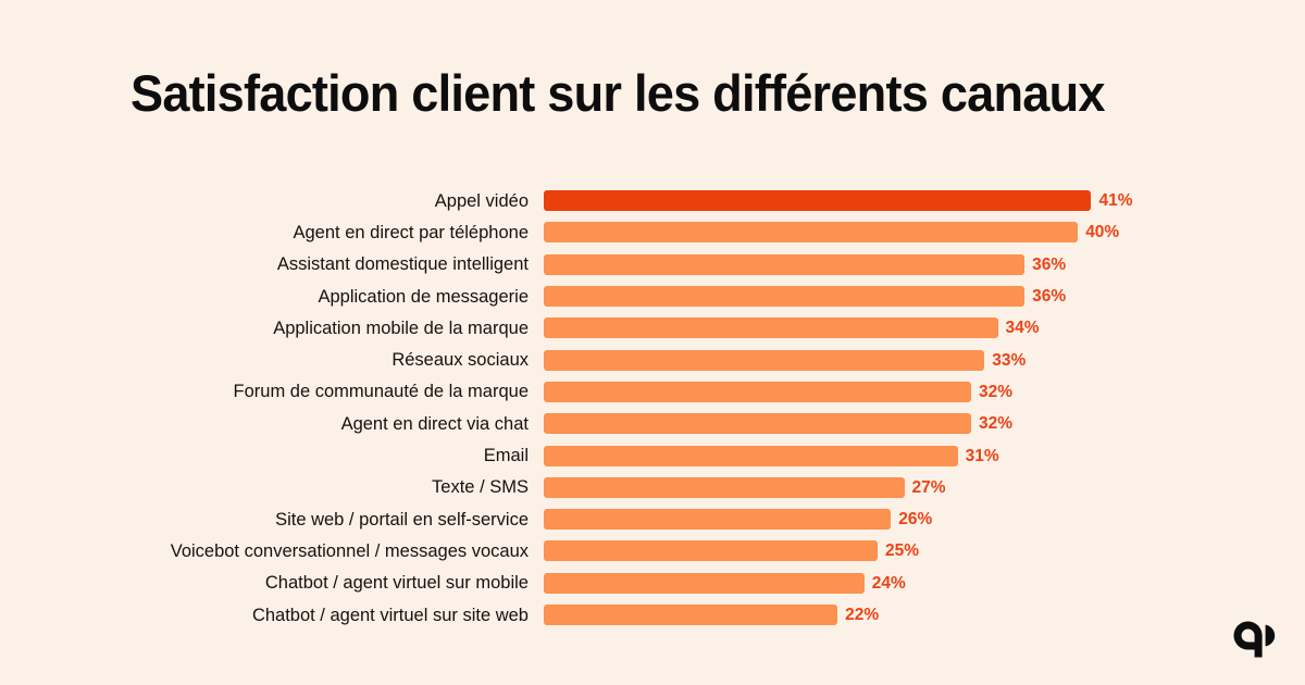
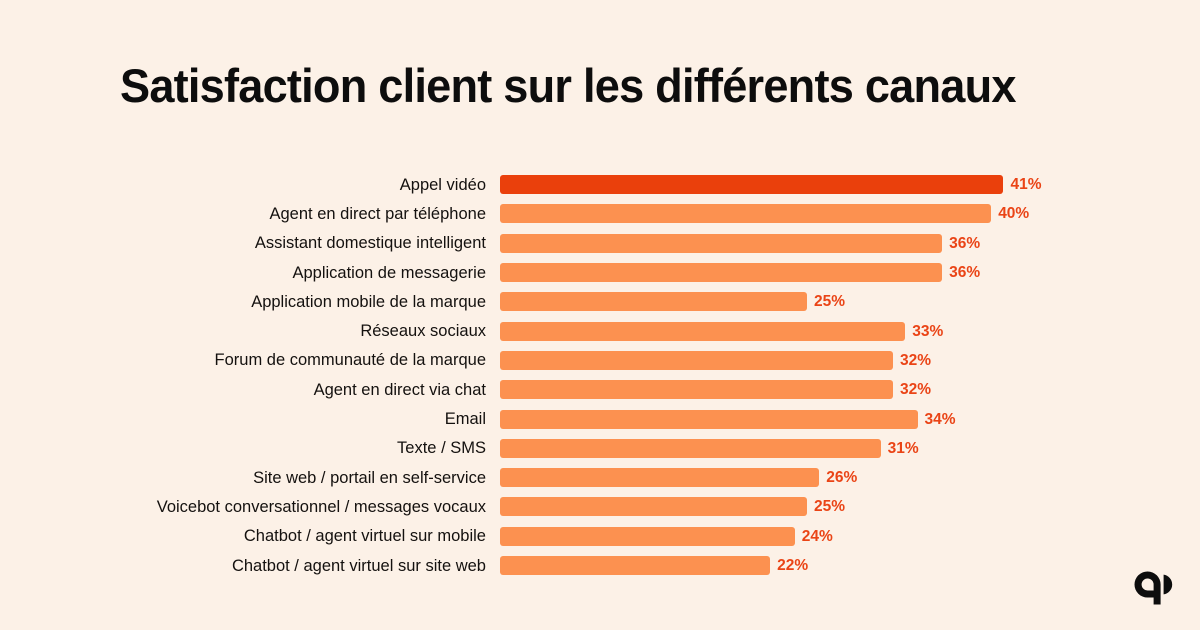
Application mobile de la marque: 34% -> 25%
Email: 31% -> 34%
Texte / SMS: 27% -> 31%
